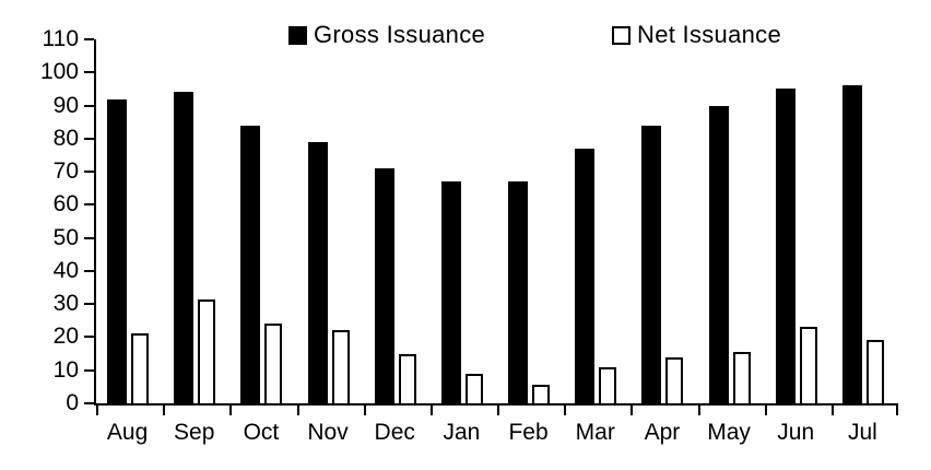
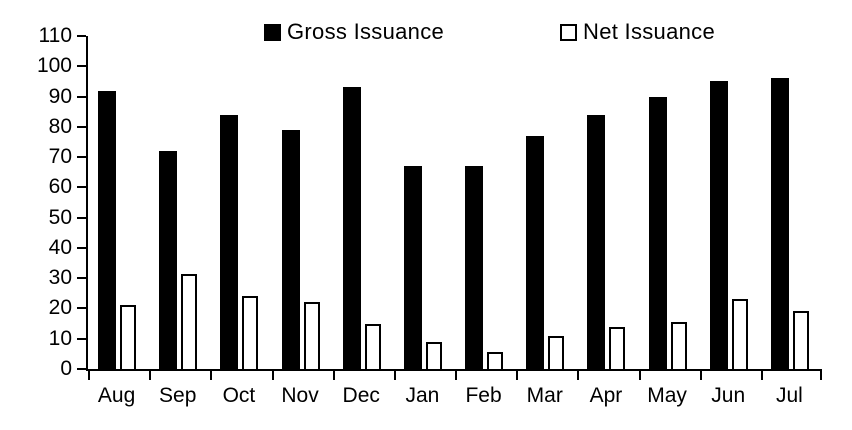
Gross Issuance/Sep: 94 -> 72
Gross Issuance/Dec: 71 -> 93
